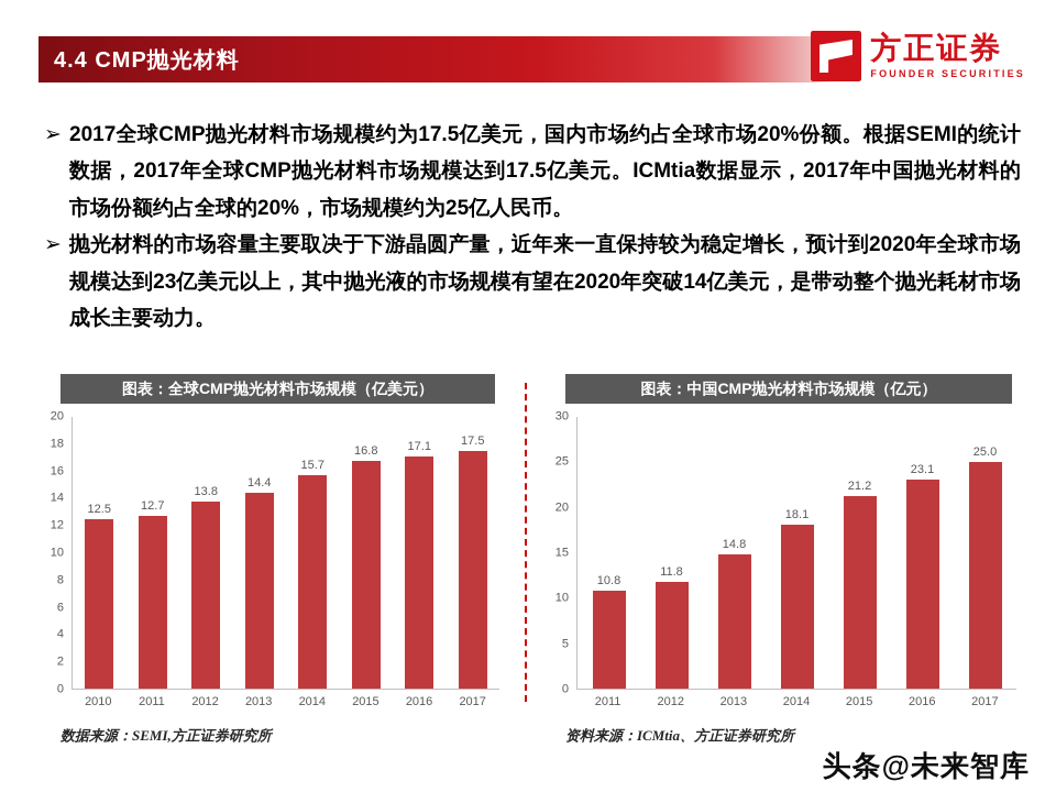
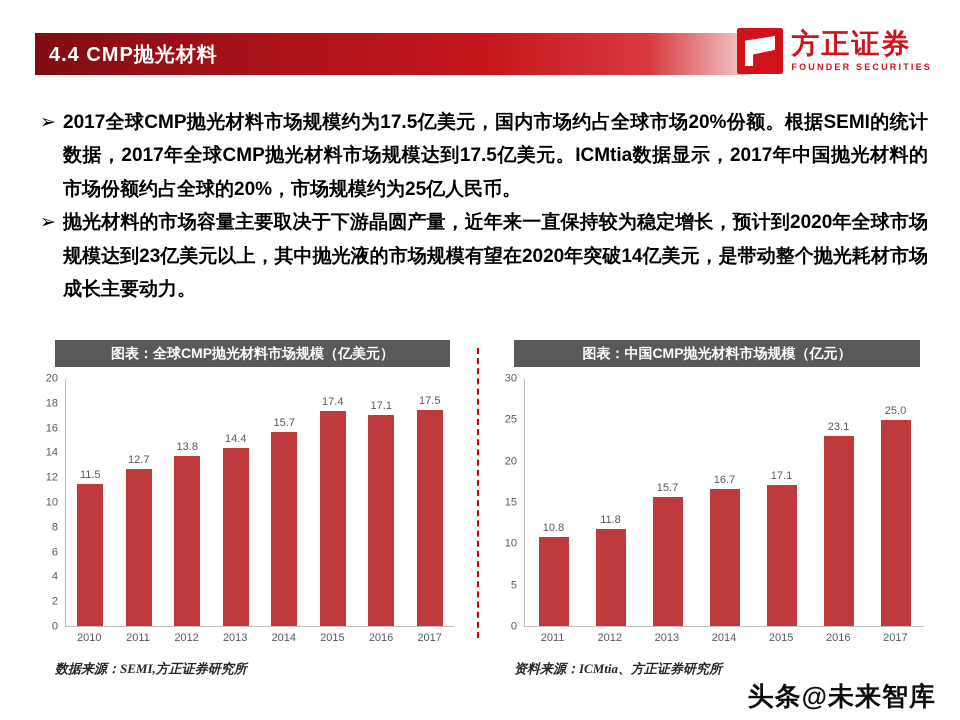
图表：全球CMP抛光材料市场规模（亿美元）/2010: 12.5 -> 11.5
图表：全球CMP抛光材料市场规模（亿美元）/2015: 16.8 -> 17.4
图表：中国CMP抛光材料市场规模（亿元）/2013: 14.8 -> 15.7
图表：中国CMP抛光材料市场规模（亿元）/2014: 18.1 -> 16.7
图表：中国CMP抛光材料市场规模（亿元）/2015: 21.2 -> 17.1
